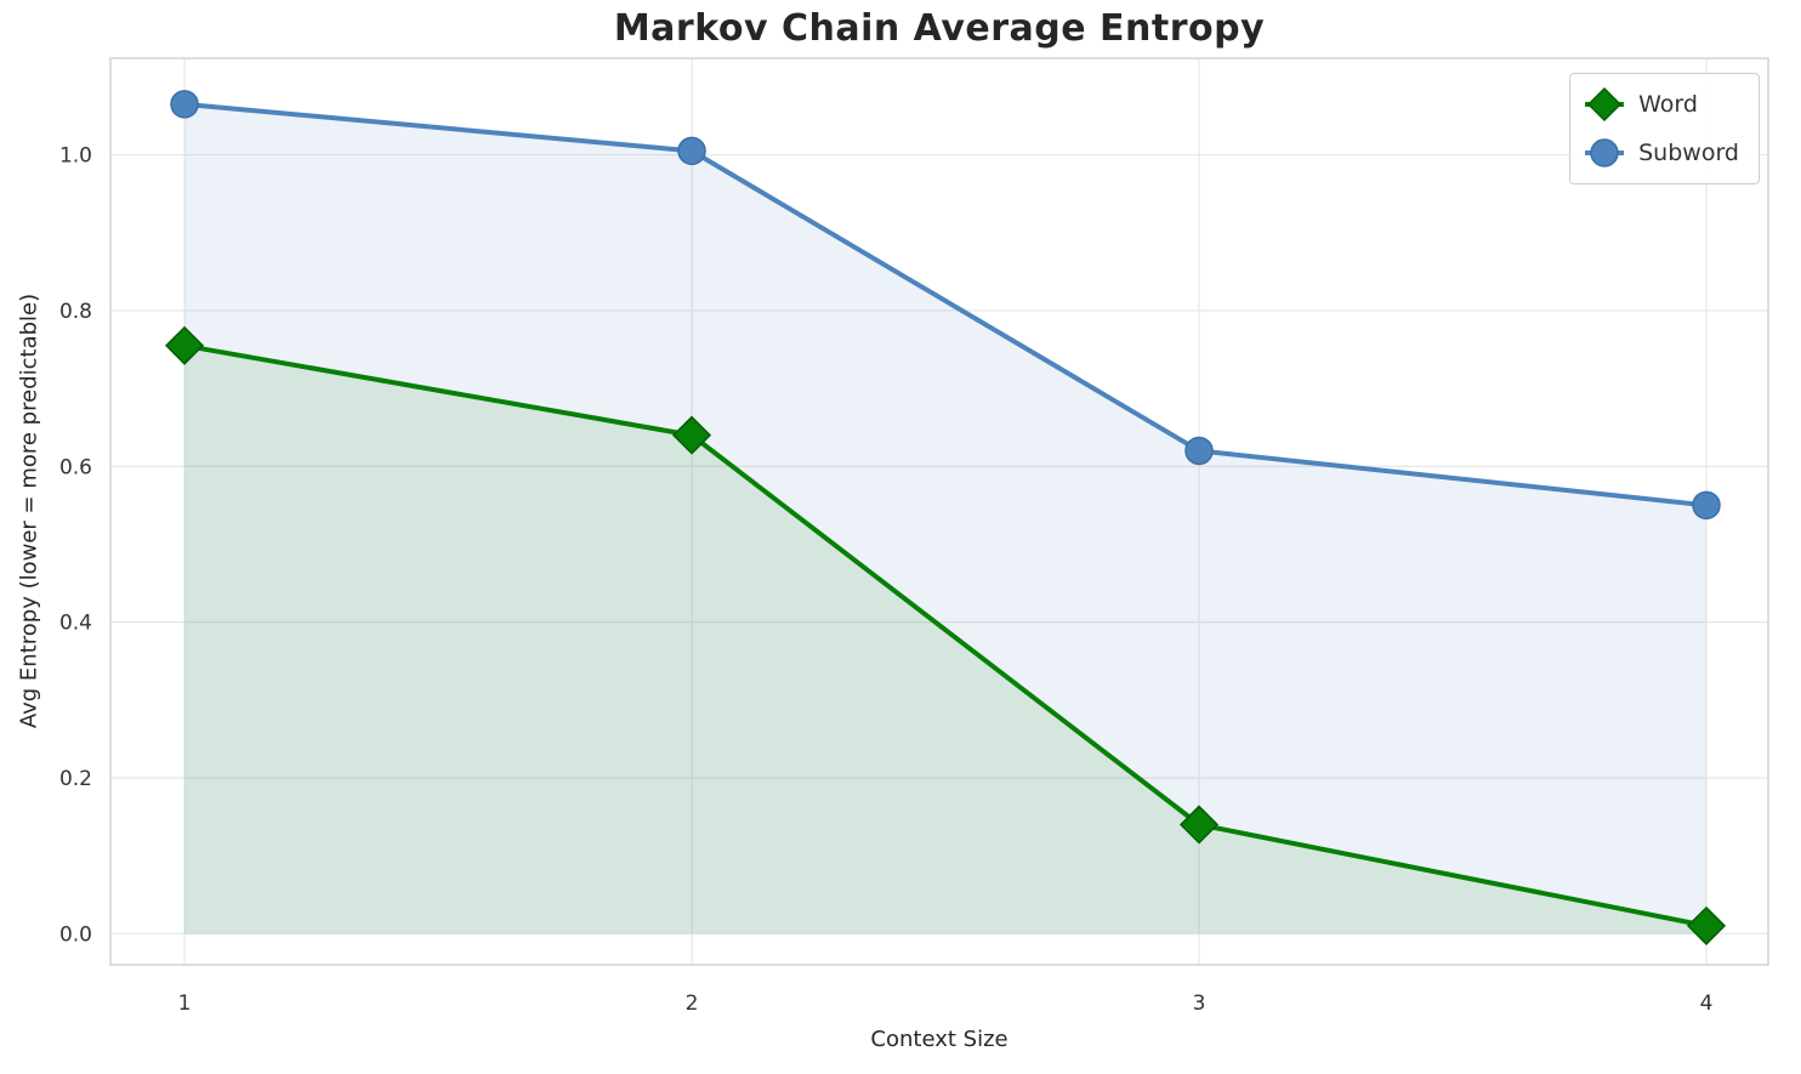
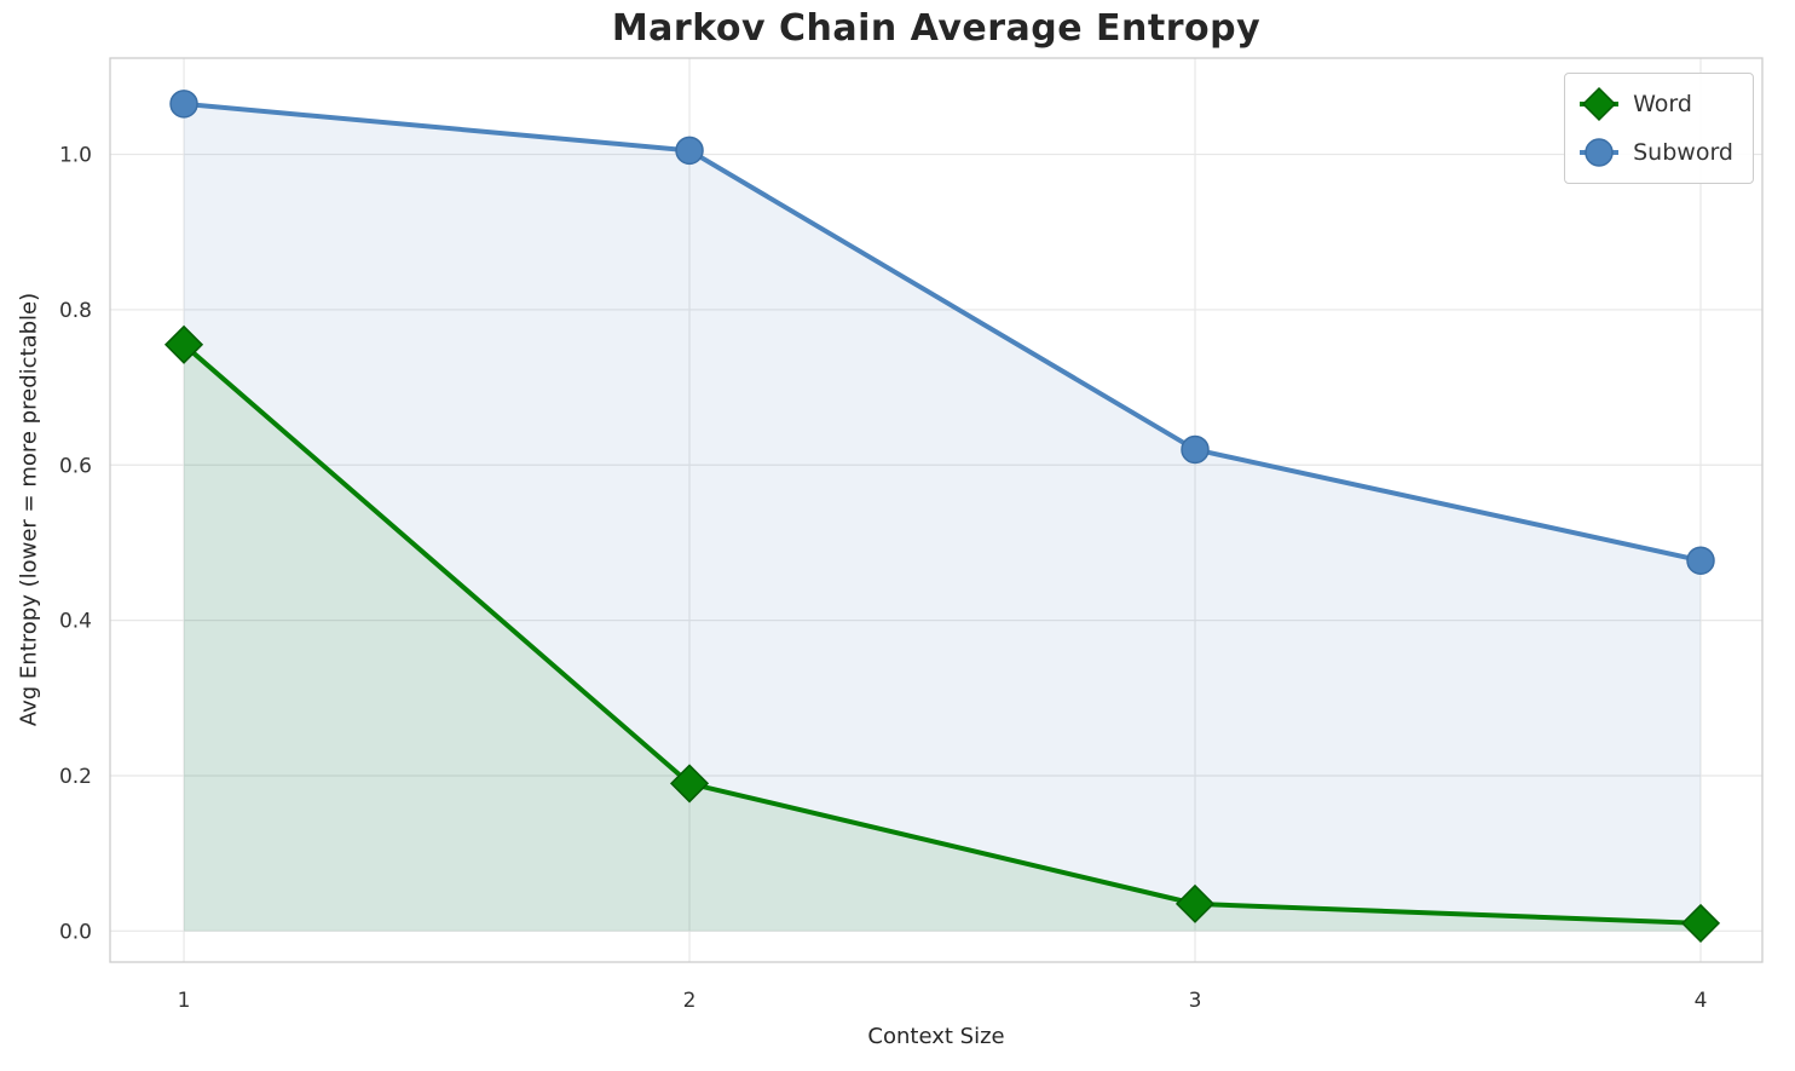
Word/2: 0.64 -> 0.19
Word/3: 0.14 -> 0.04
Subword/4: 0.55 -> 0.48
